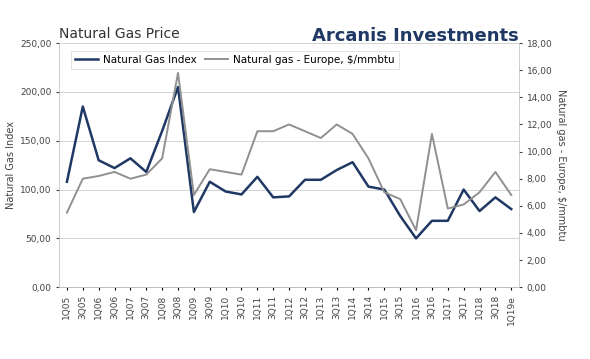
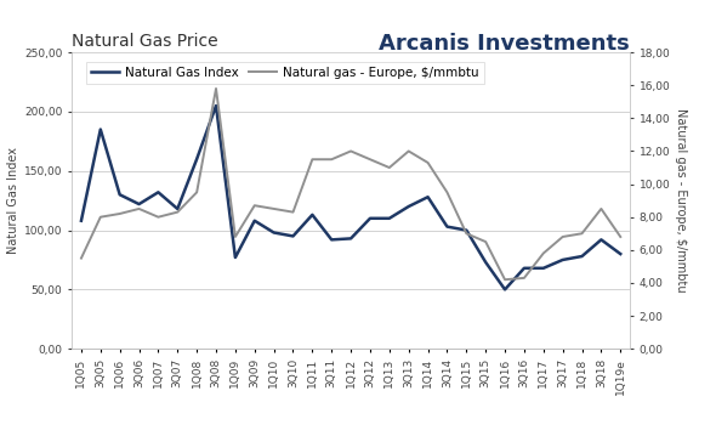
Natural gas - Europe, $/mmbtu/3Q16: 11,3 -> 4,3
Natural Gas Index/3Q17: 100 -> 75
Natural gas - Europe, $/mmbtu/3Q17: 6,1 -> 6,8
